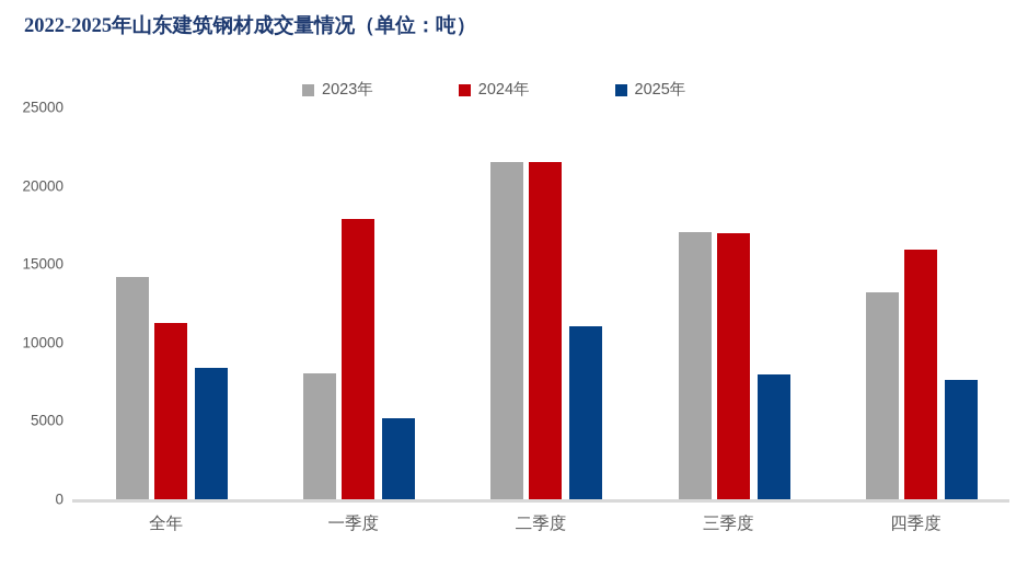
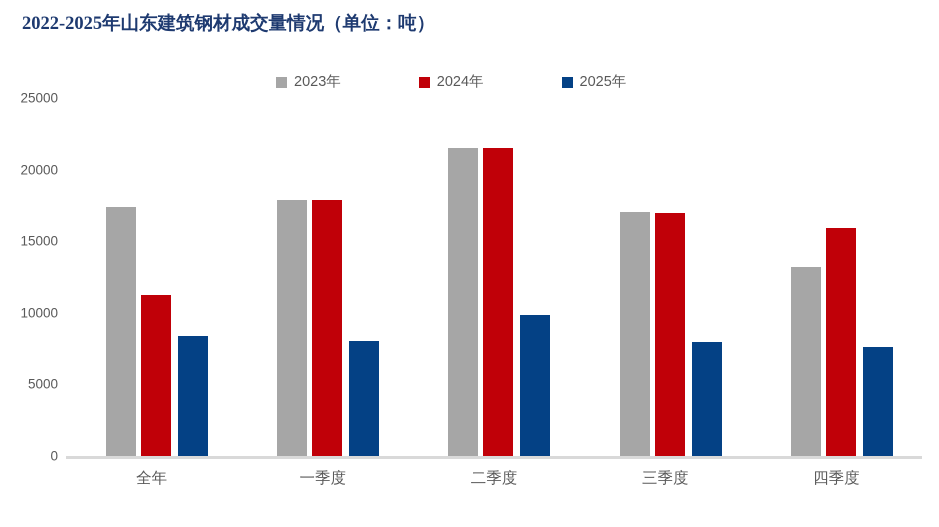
2023年/全年: 14200 -> 17400
2023年/一季度: 8000 -> 17900
2025年/一季度: 5200 -> 8000
2025年/二季度: 11000 -> 9800
